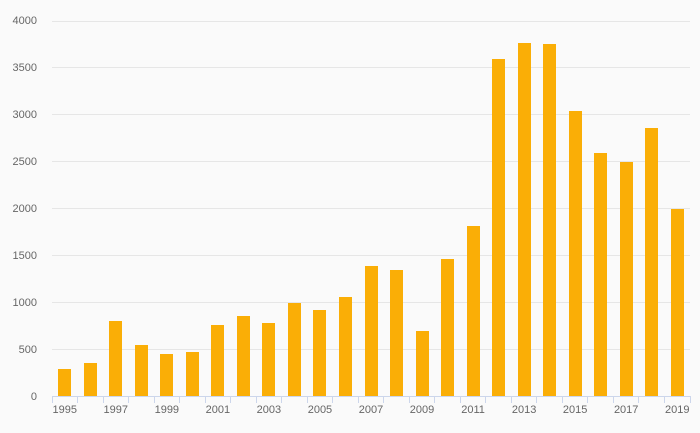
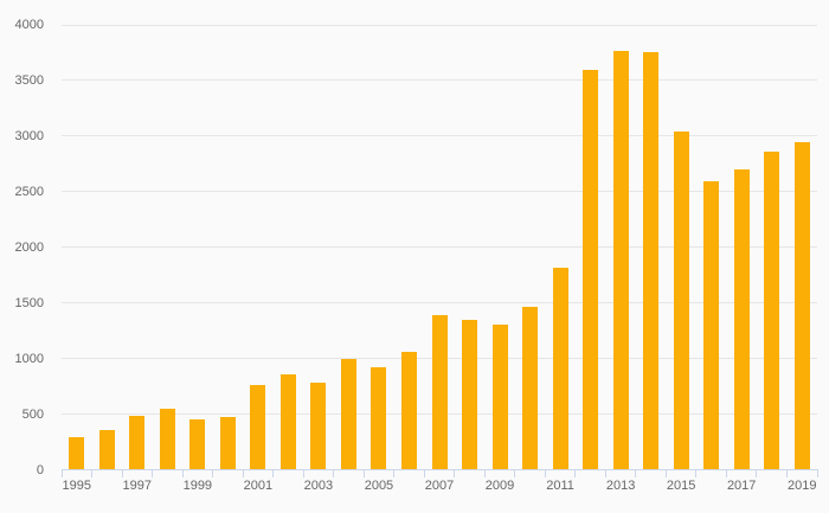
1997: 800 -> 500
2009: 700 -> 1300
2017: 2500 -> 2700
2019: 2000 -> 3000
